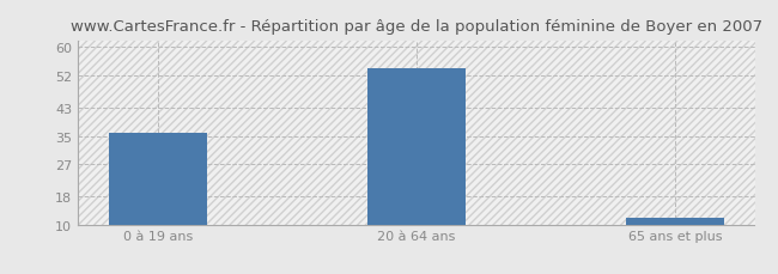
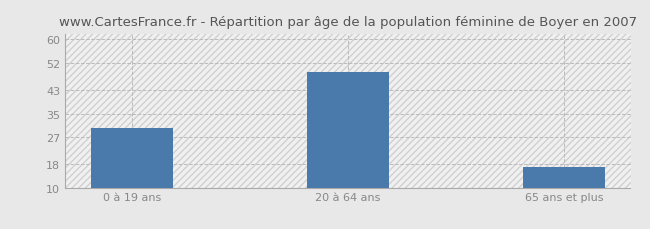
0 à 19 ans: 36 -> 30
20 à 64 ans: 54 -> 49
65 ans et plus: 12 -> 17
